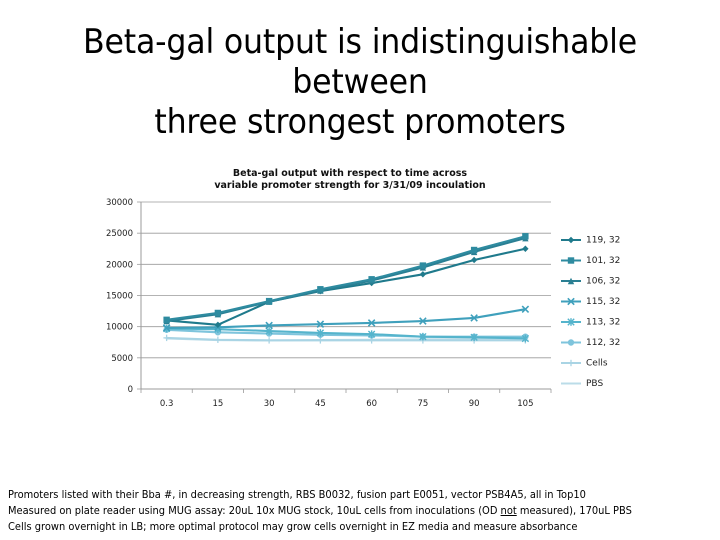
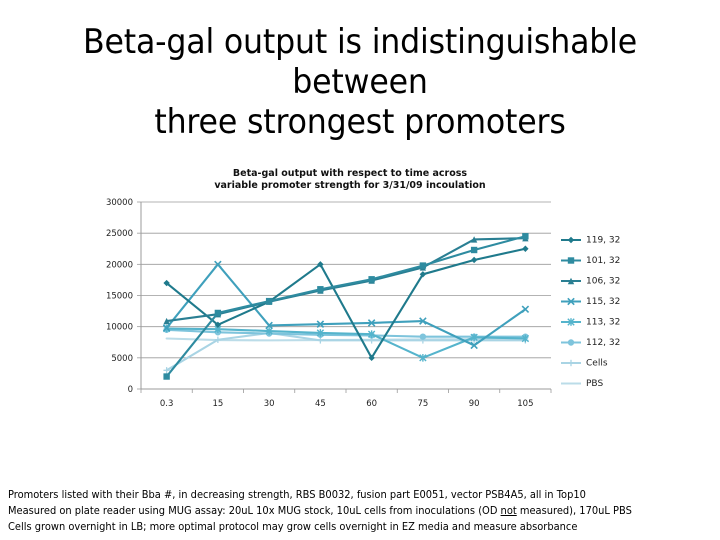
119, 32/0.3: 11000 -> 17000
101, 32/0.3: 11000 -> 2000
Cells/0.3: 8000 -> 3000
115, 32/15: 10000 -> 20000
Cells/30: 8000 -> 9000
119, 32/45: 16000 -> 20000
119, 32/60: 17000 -> 5000
113, 32/75: 8000 -> 5000
106, 32/90: 22000 -> 24000
115, 32/90: 11000 -> 7000
